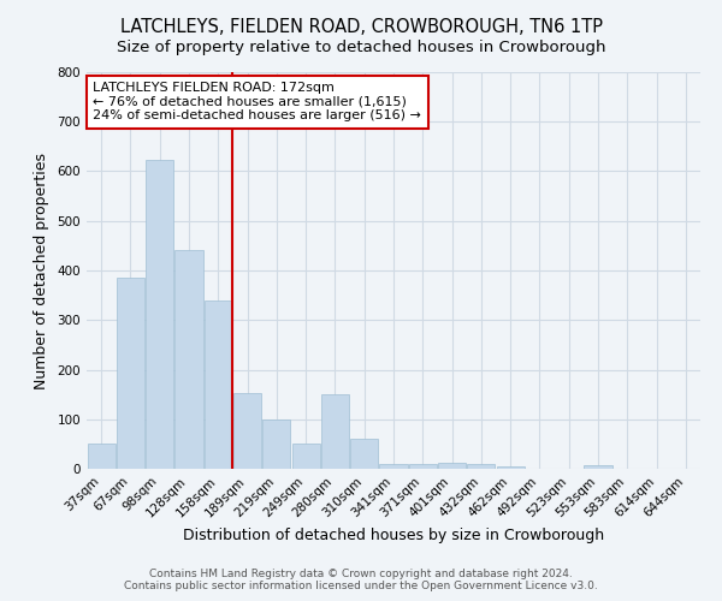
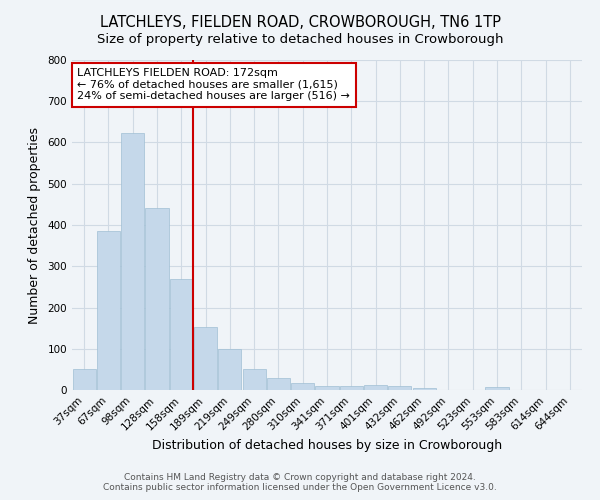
158sqm: 340 -> 268
280sqm: 150 -> 30
310sqm: 60 -> 18
